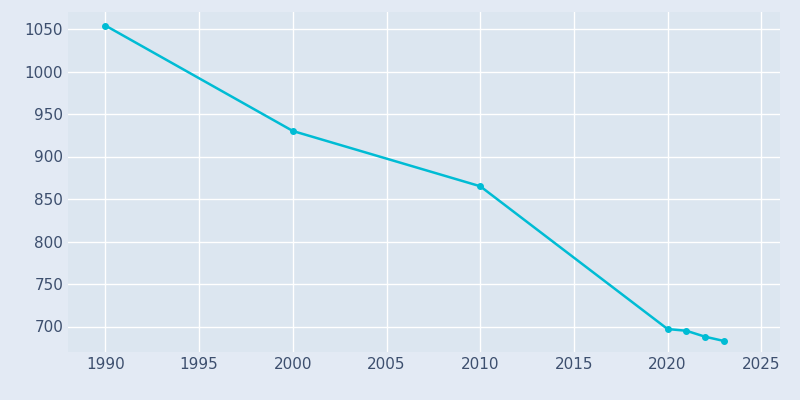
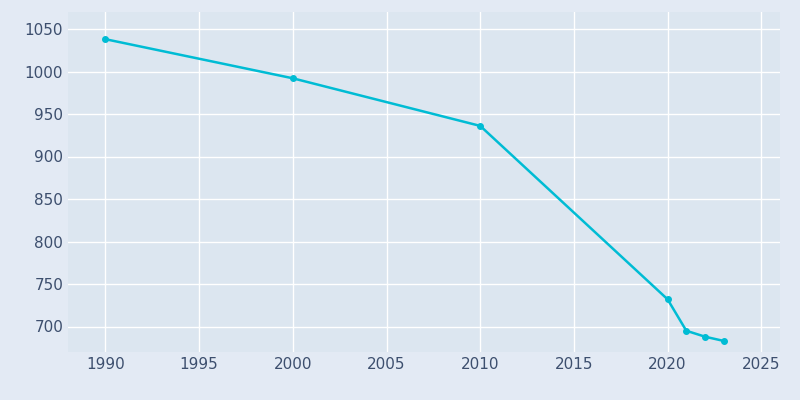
1990: 1054 -> 1038
2000: 930 -> 992
2010: 865 -> 936
2020: 697 -> 732
